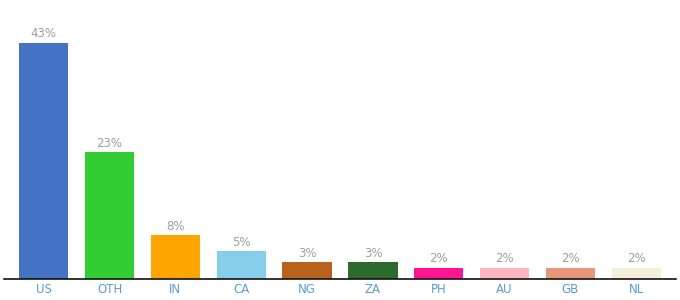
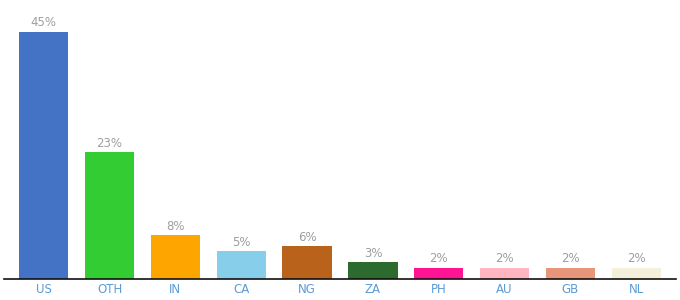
US: 43% -> 45%
NG: 3% -> 6%
